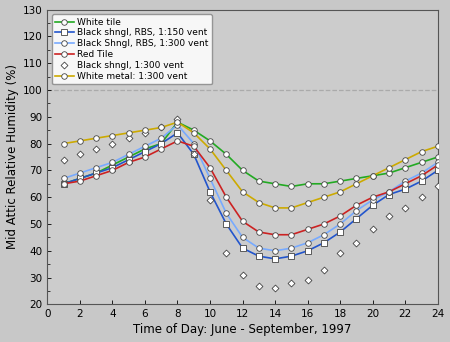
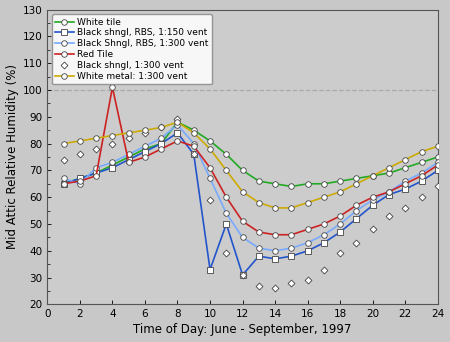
Black Shngl, RBS, 1:300 vent/2: 69 -> 65
Red Tile/4: 70 -> 101
Black shngl, RBS, 1:150 vent/10: 62 -> 33
Black shngl, RBS, 1:150 vent/12: 41 -> 31
